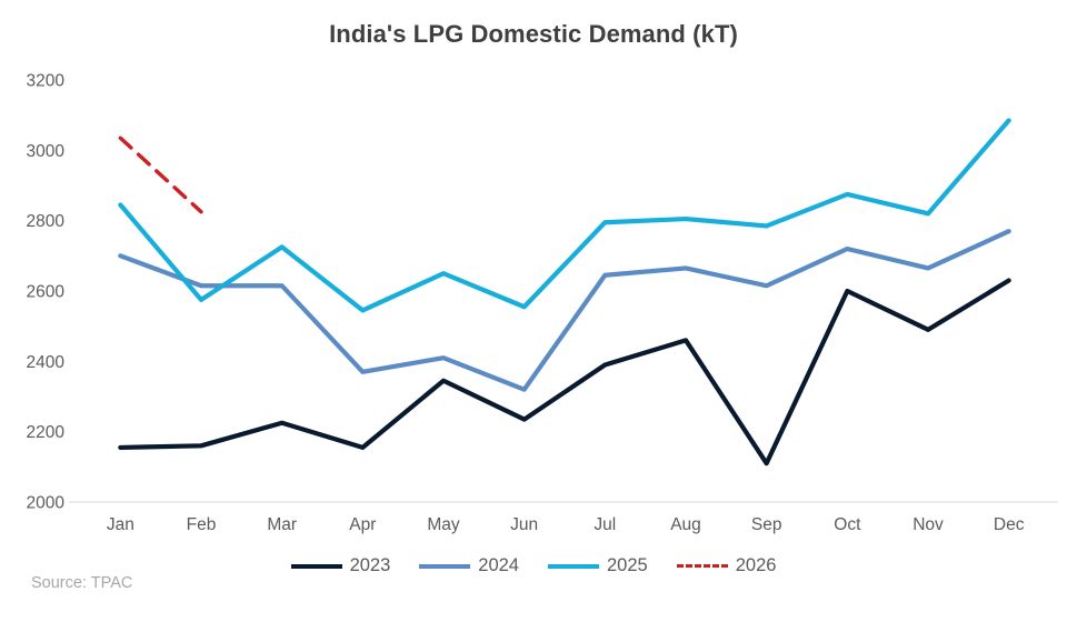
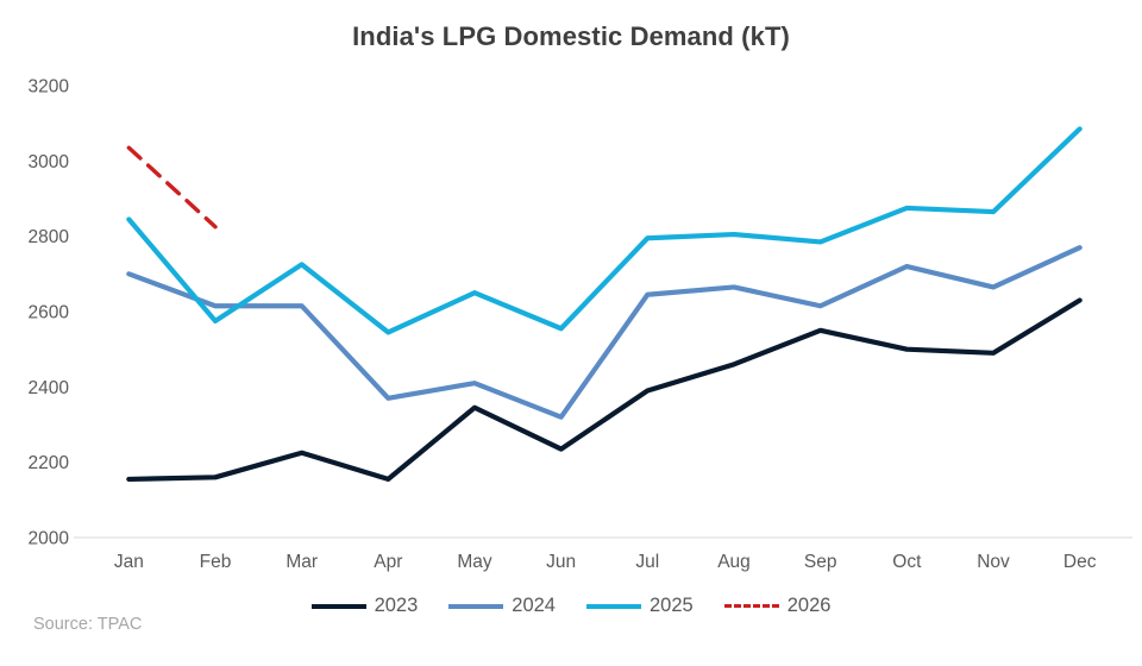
2023/Sep: 2110 -> 2550
2023/Oct: 2600 -> 2500
2025/Nov: 2820 -> 2860
